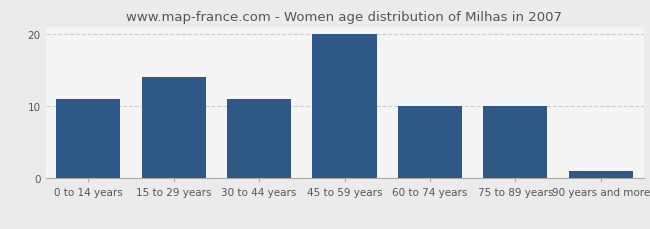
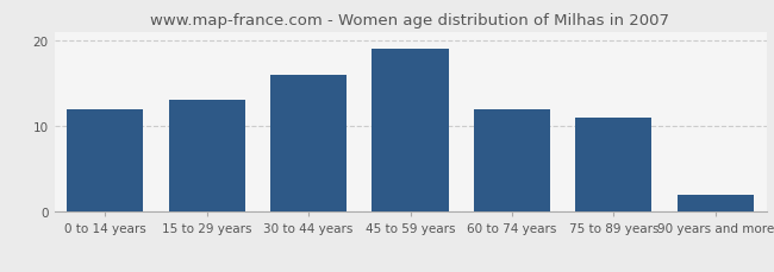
0 to 14 years: 11 -> 12
15 to 29 years: 14 -> 13
30 to 44 years: 11 -> 16
45 to 59 years: 20 -> 19
60 to 74 years: 10 -> 12
75 to 89 years: 10 -> 11
90 years and more: 1 -> 2
